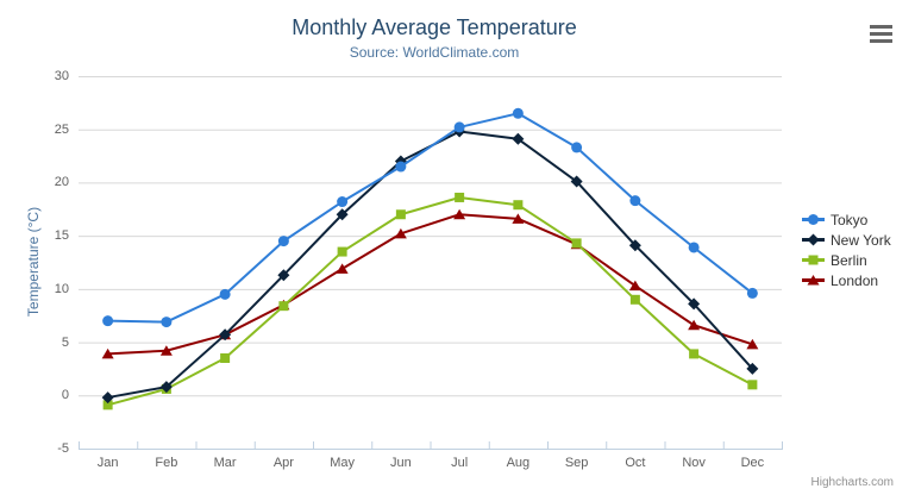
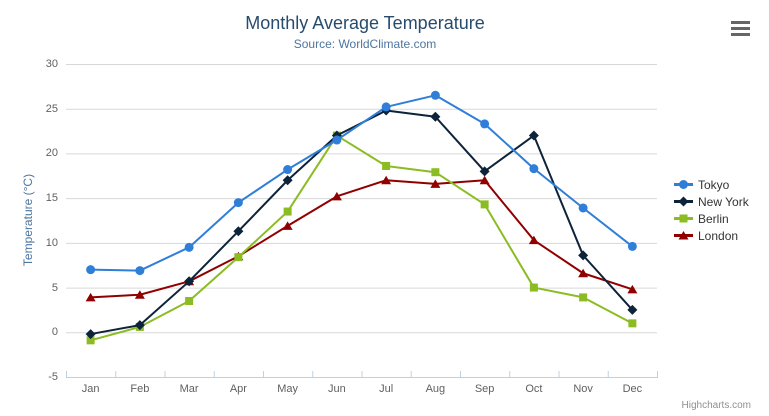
Berlin/Jun: 17 -> 22
New York/Sep: 20 -> 18
London/Sep: 14 -> 17
New York/Oct: 14 -> 22
Berlin/Oct: 9 -> 5
